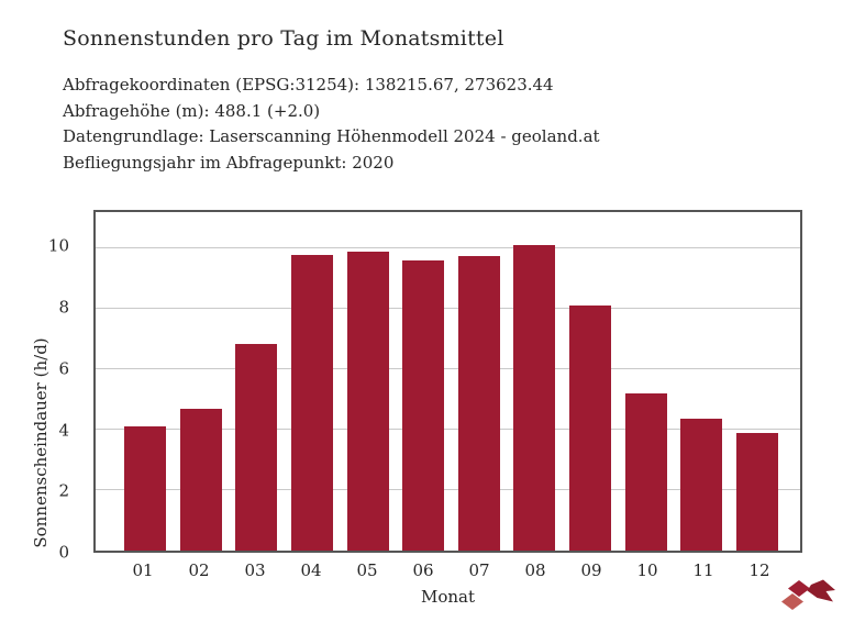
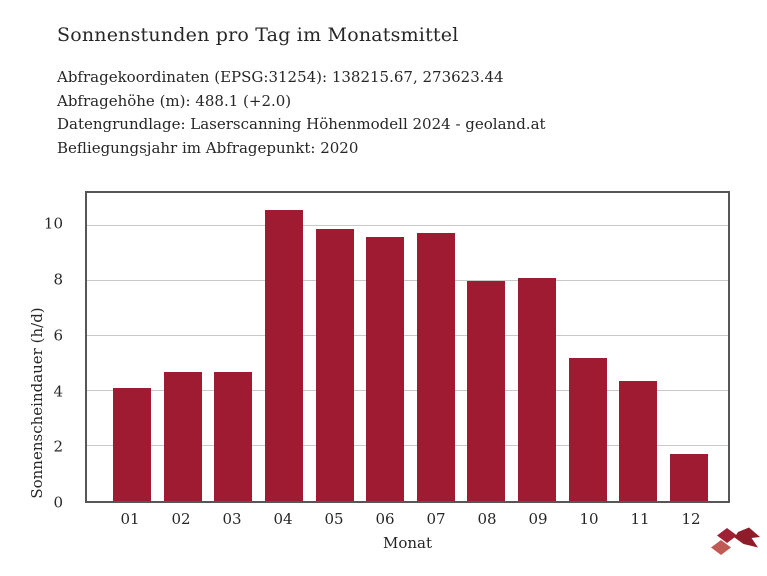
03: 6.8 -> 4.7
04: 9.8 -> 10.6
08: 10.1 -> 8.0
12: 3.9 -> 1.7
